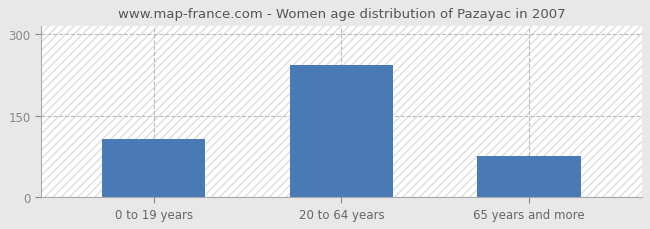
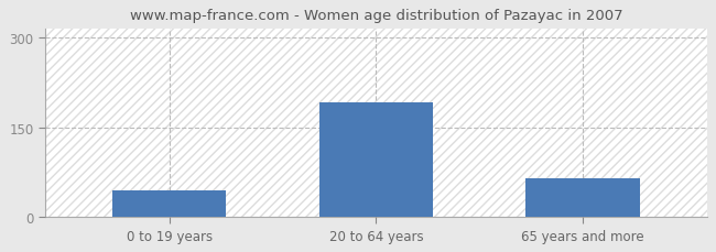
0 to 19 years: 107 -> 44
20 to 64 years: 243 -> 192
65 years and more: 75 -> 64
